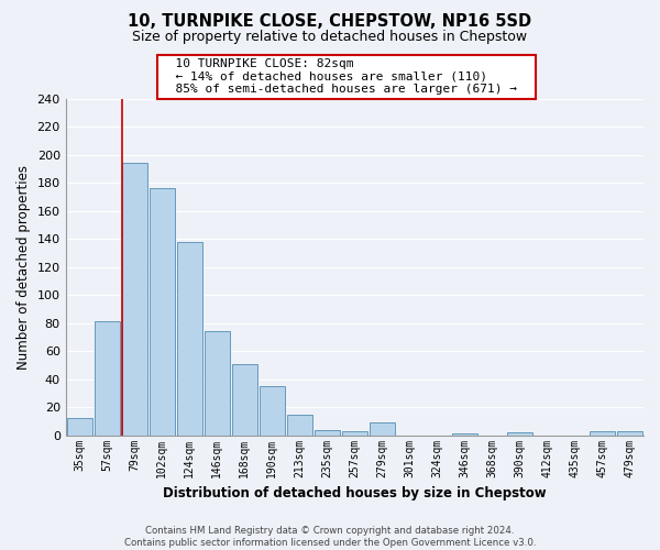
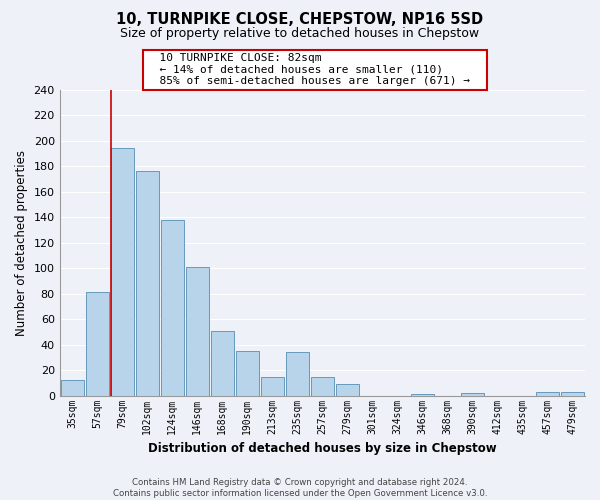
146sqm: 74 -> 101
235sqm: 4 -> 34
257sqm: 3 -> 15
